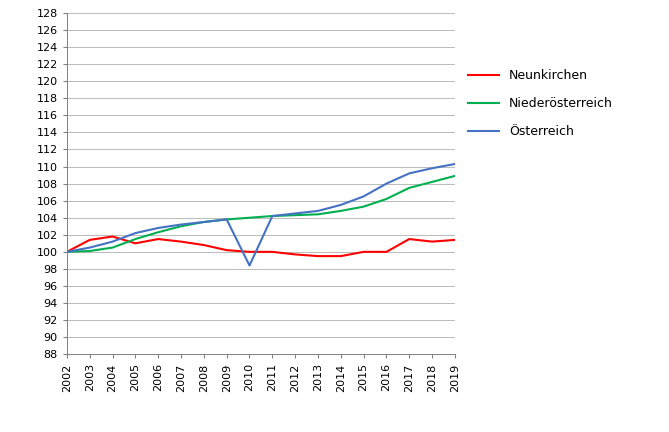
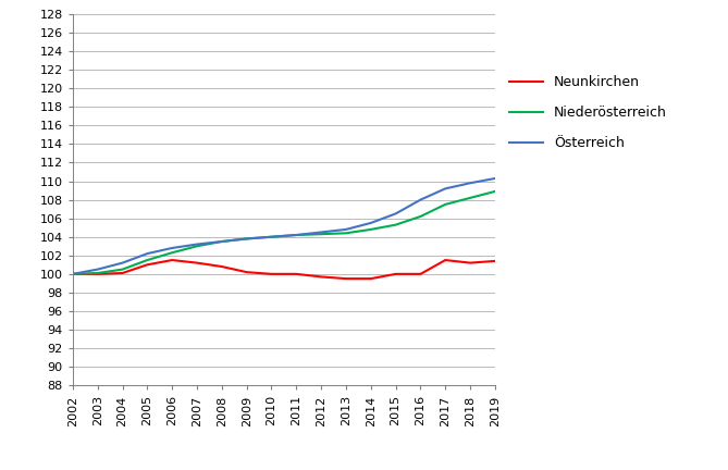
Neunkirchen/2003: 101.4 -> 100.0
Neunkirchen/2004: 101.8 -> 100.1
Österreich/2010: 98.4 -> 104.0
